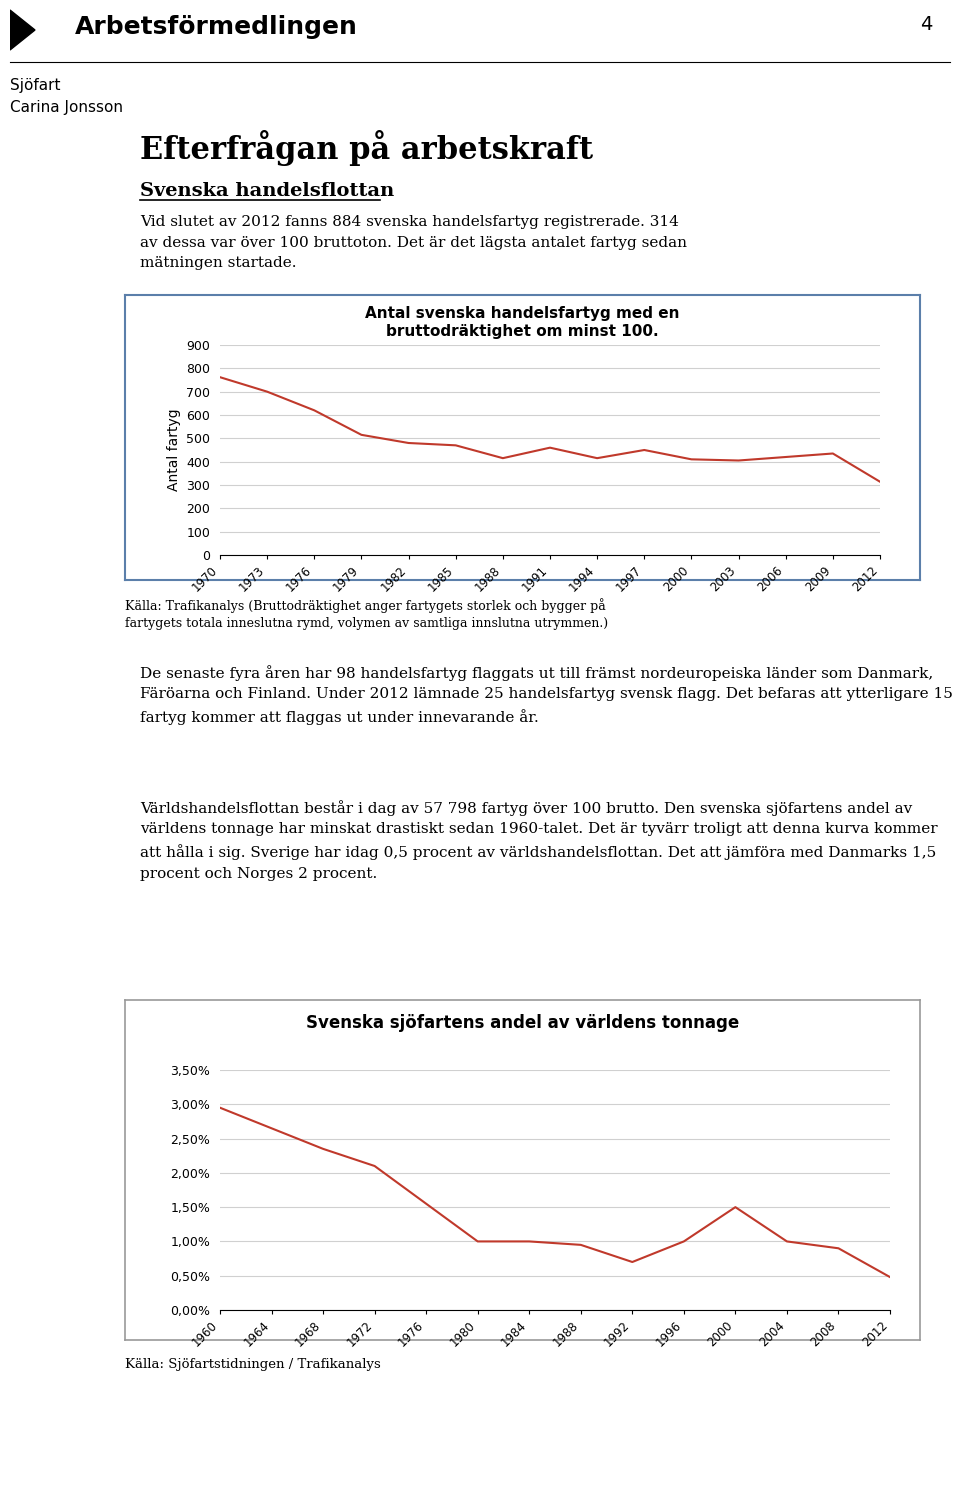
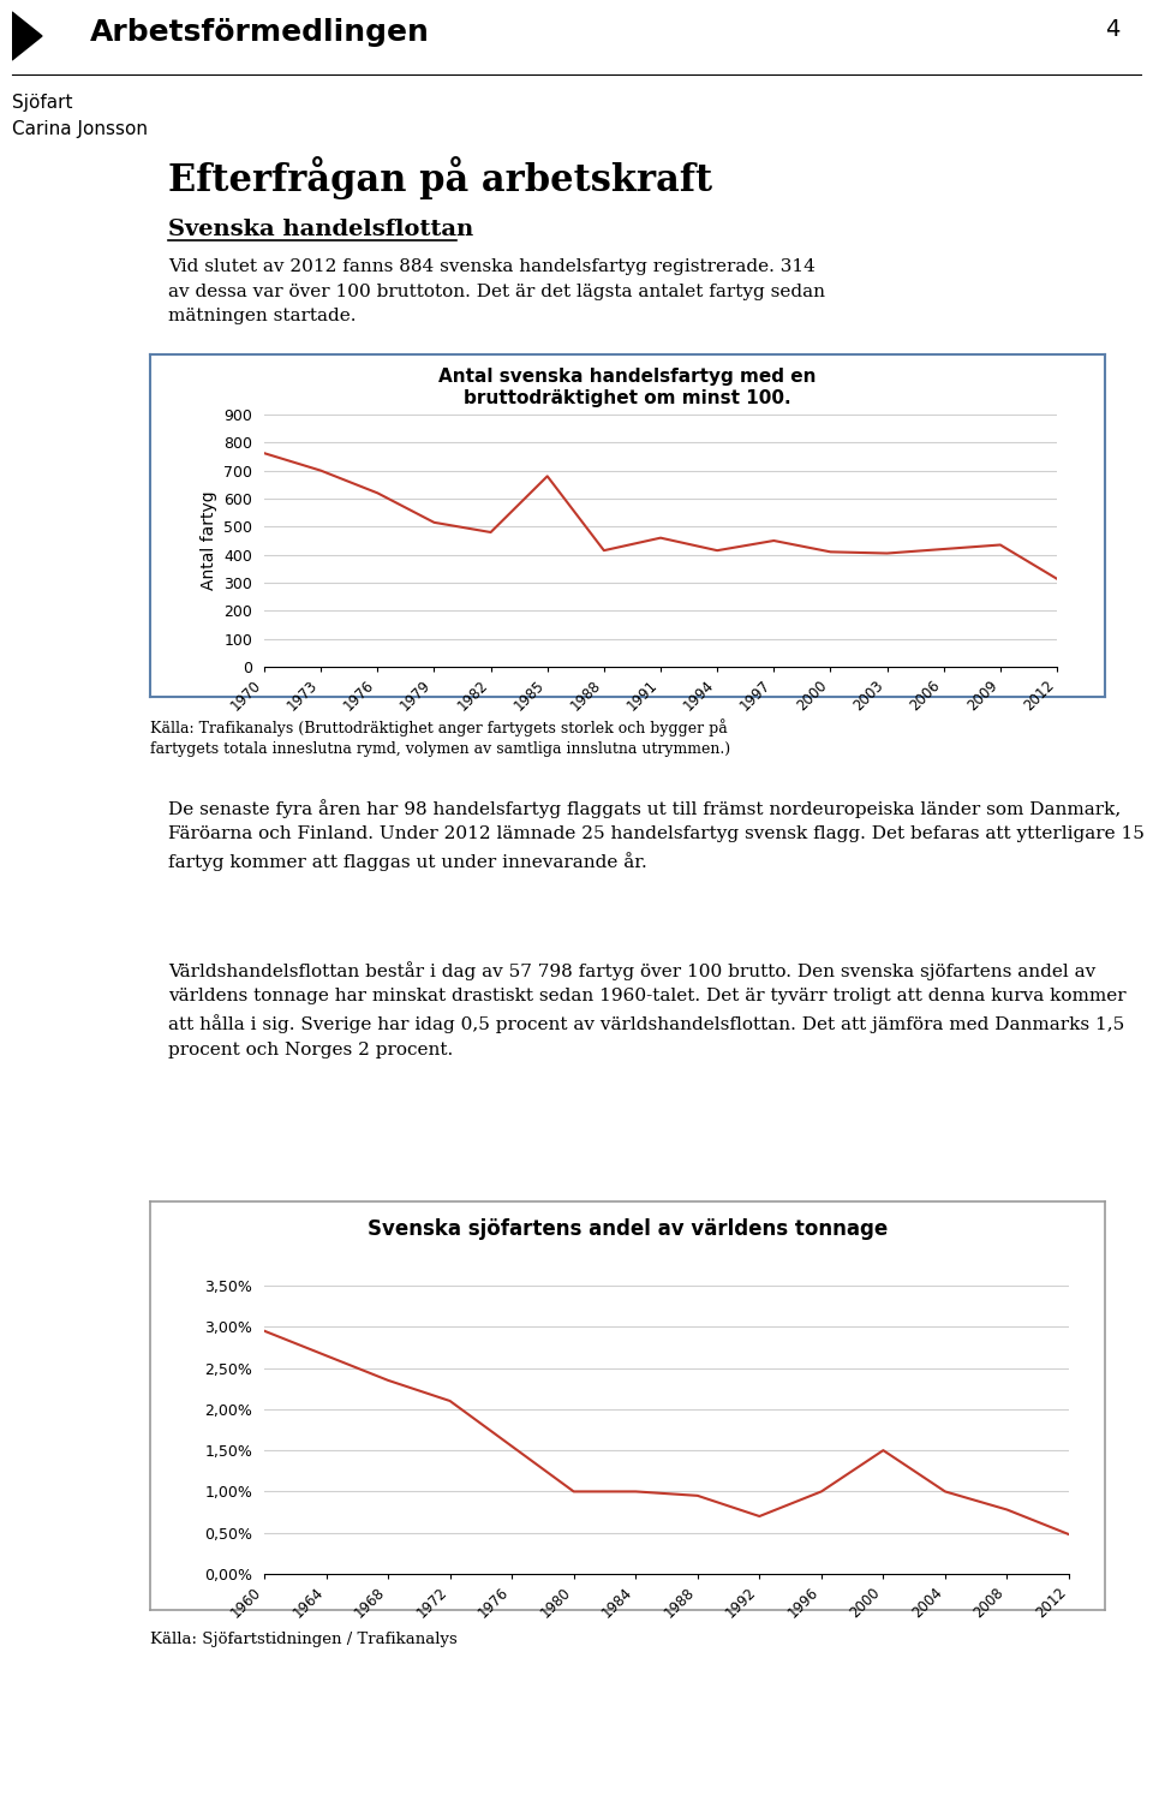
1985: 470 -> 680
2008: 0,90% -> 0,78%
